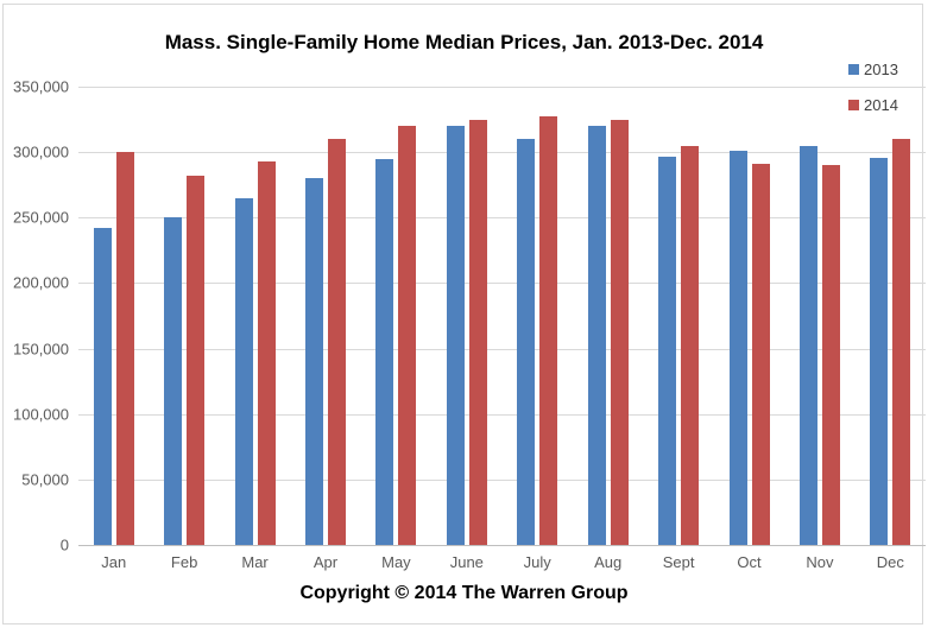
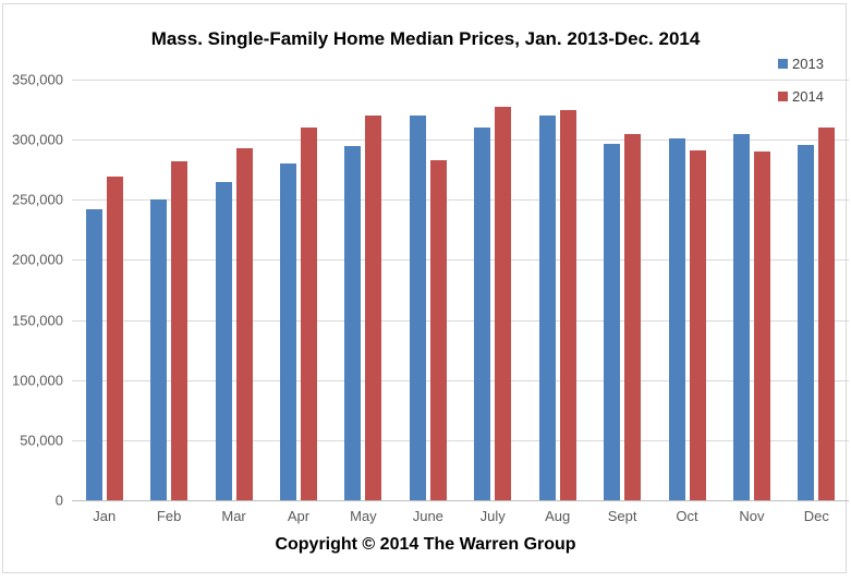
2014/Jan: 300000 -> 269000
2014/June: 325000 -> 283000
